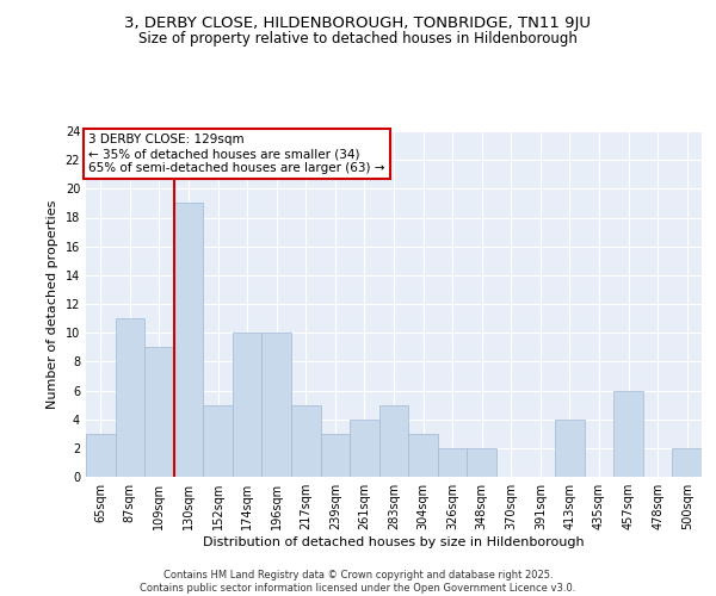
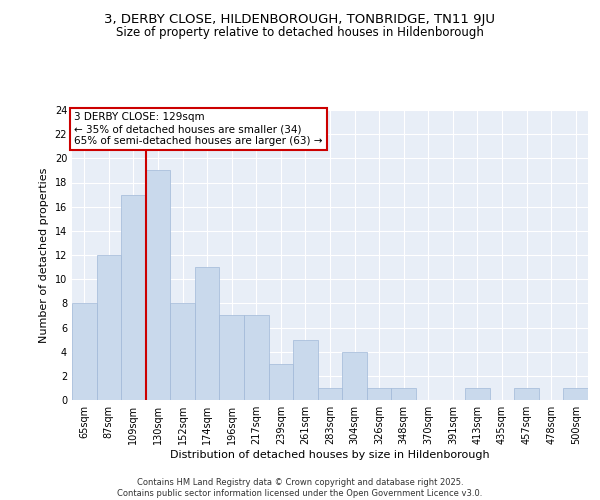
65sqm: 3 -> 8
87sqm: 11 -> 12
109sqm: 9 -> 17
152sqm: 5 -> 8
174sqm: 10 -> 11
196sqm: 10 -> 7
217sqm: 5 -> 7
261sqm: 4 -> 5
283sqm: 5 -> 1
304sqm: 3 -> 4
326sqm: 2 -> 1
348sqm: 2 -> 1
413sqm: 4 -> 1
457sqm: 6 -> 1
500sqm: 2 -> 1
